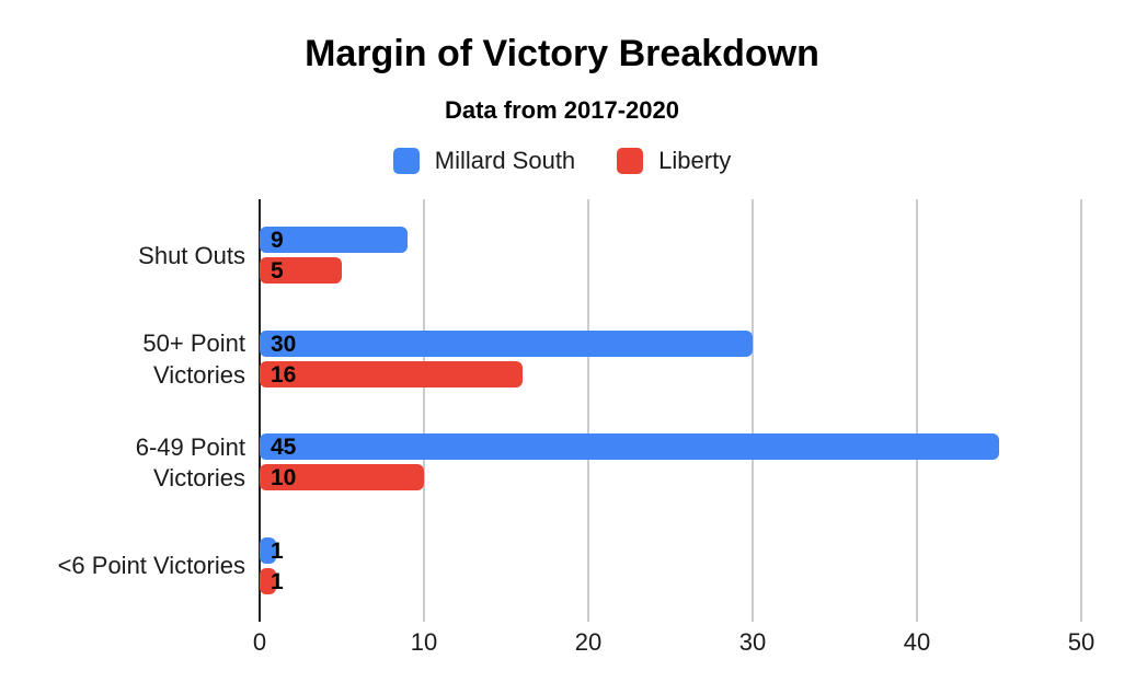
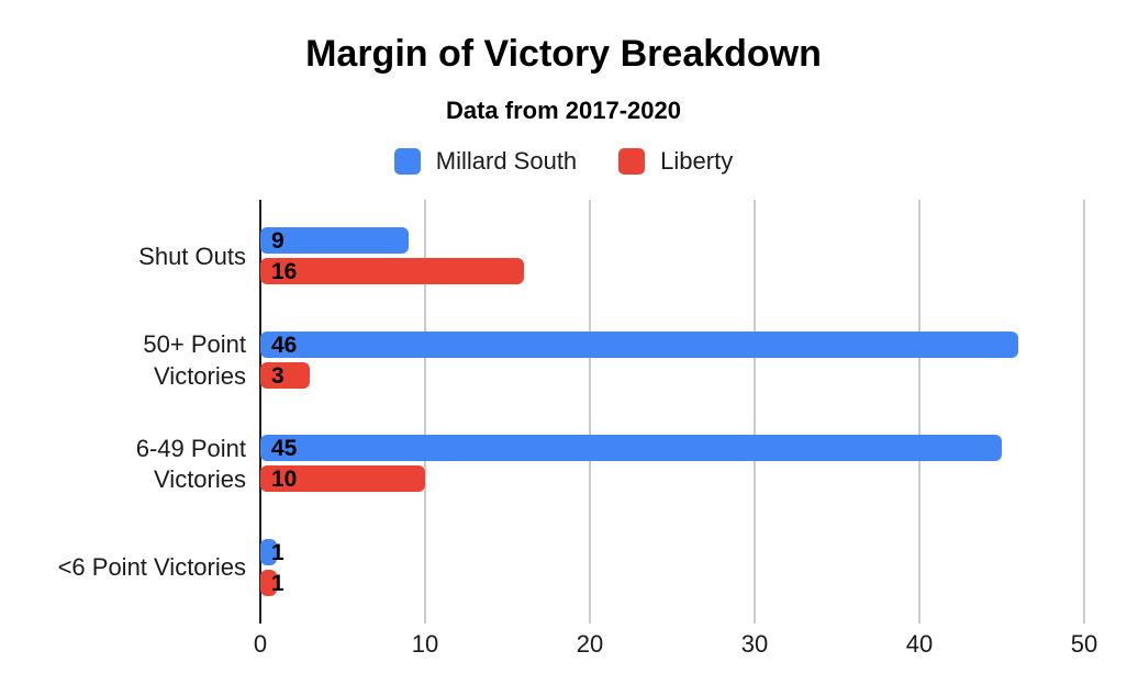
Liberty/Shut Outs: 5 -> 16
Millard South/50+ Point Victories: 30 -> 46
Liberty/50+ Point Victories: 16 -> 3
